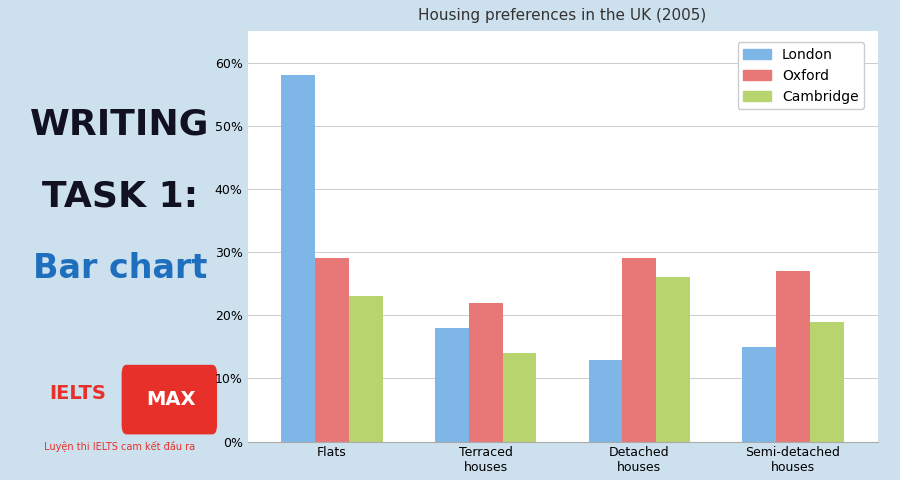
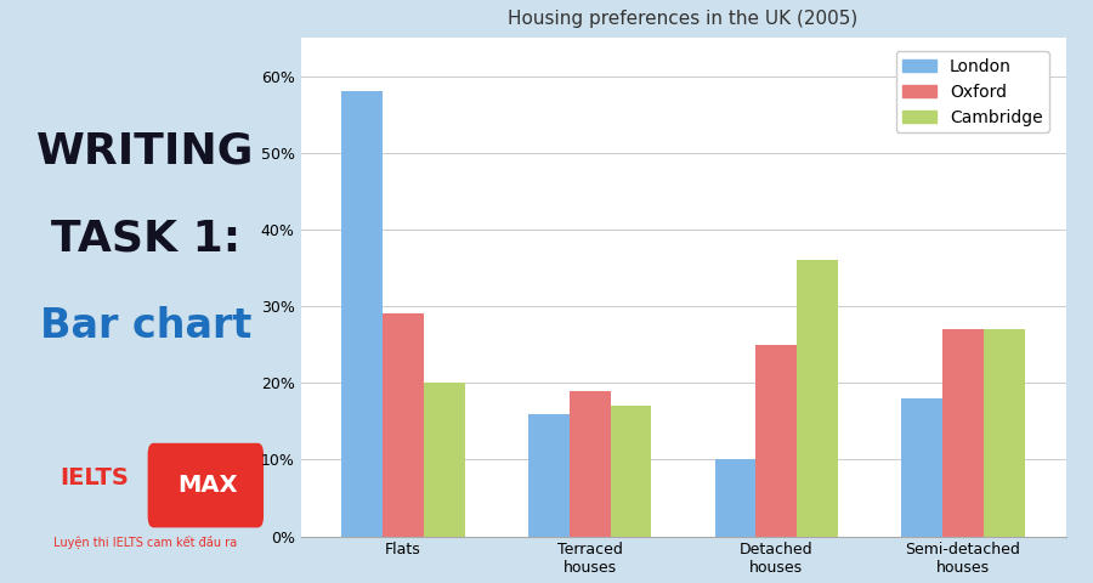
Cambridge/Flats: 23% -> 20%
London/Terraced houses: 18% -> 16%
Oxford/Terraced houses: 22% -> 19%
Cambridge/Terraced houses: 14% -> 17%
London/Detached houses: 13% -> 10%
Oxford/Detached houses: 29% -> 25%
Cambridge/Detached houses: 26% -> 36%
London/Semi-detached houses: 15% -> 18%
Cambridge/Semi-detached houses: 19% -> 27%
